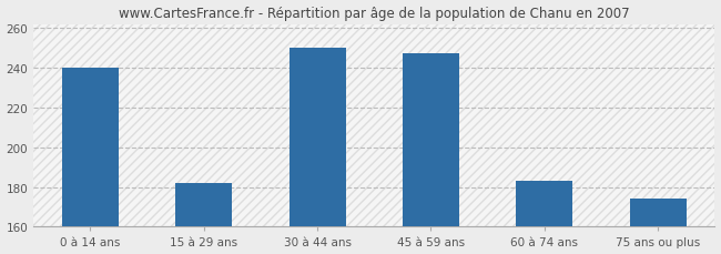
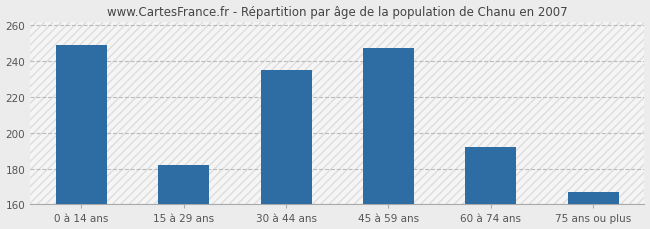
0 à 14 ans: 240 -> 249
30 à 44 ans: 250 -> 235
60 à 74 ans: 183 -> 192
75 ans ou plus: 174 -> 167
